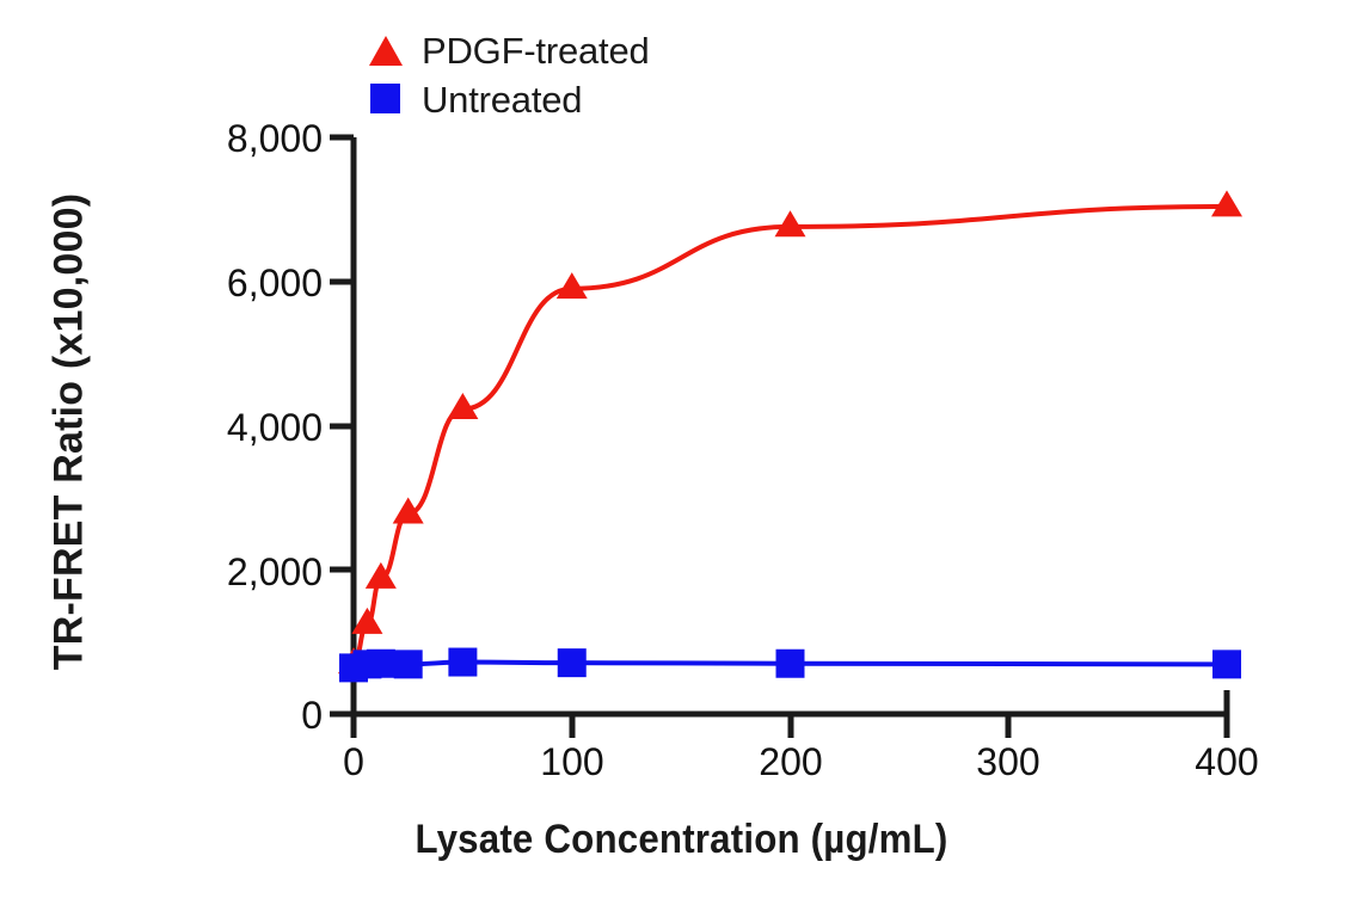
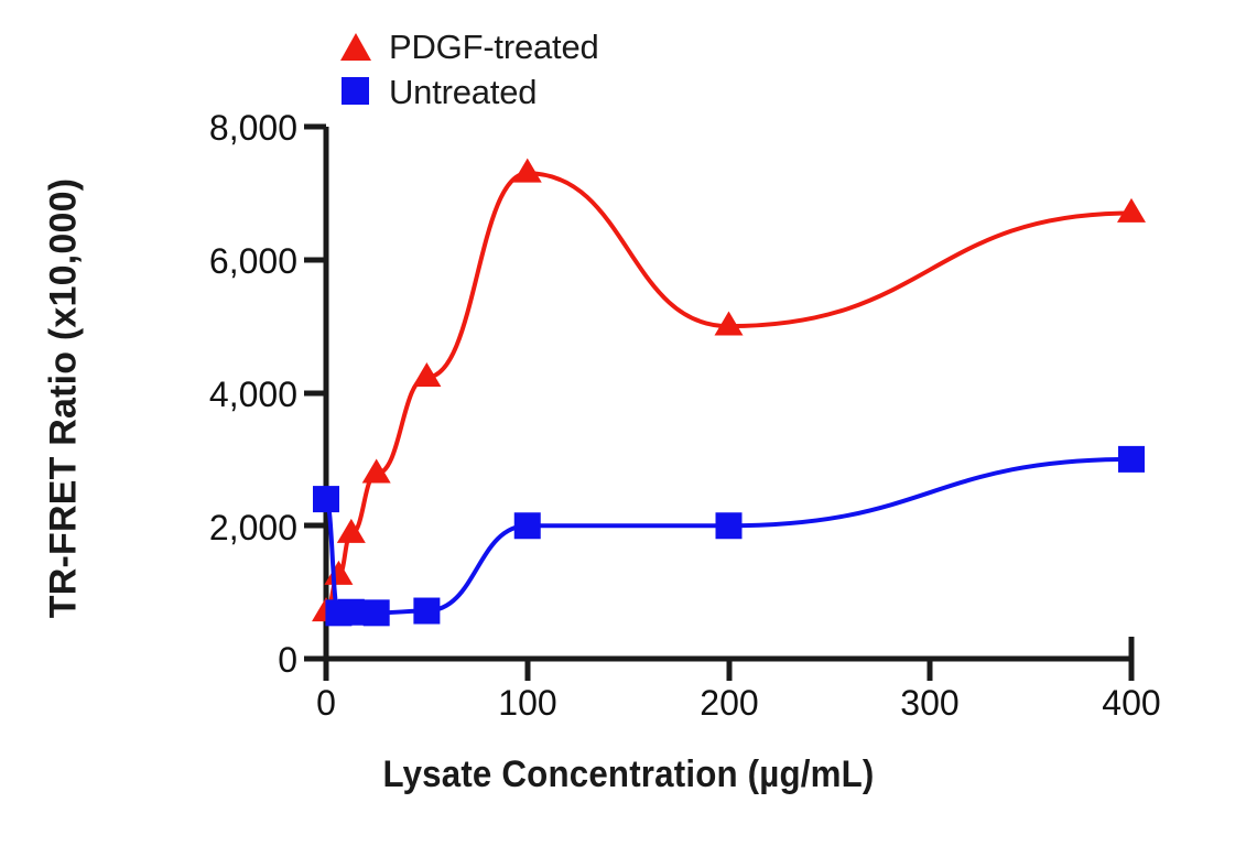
Untreated/0: 600 -> 2400
PDGF-treated/100: 5900 -> 7300
Untreated/100: 700 -> 2000
PDGF-treated/200: 6800 -> 5000
Untreated/200: 700 -> 2000
PDGF-treated/400: 7000 -> 6700
Untreated/400: 700 -> 3000
